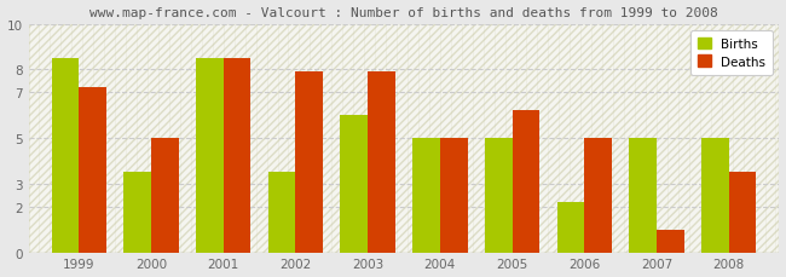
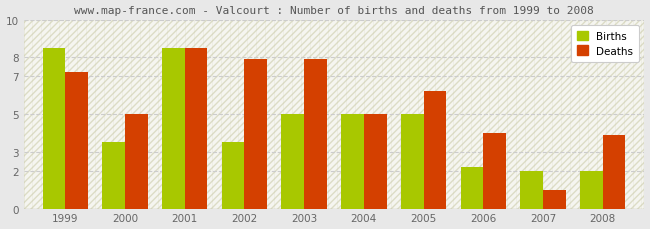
Births/2003: 6.0 -> 5.0
Deaths/2006: 5.0 -> 4.0
Births/2007: 5.0 -> 2.0
Births/2008: 5.0 -> 2.0
Deaths/2008: 3.5 -> 3.9
